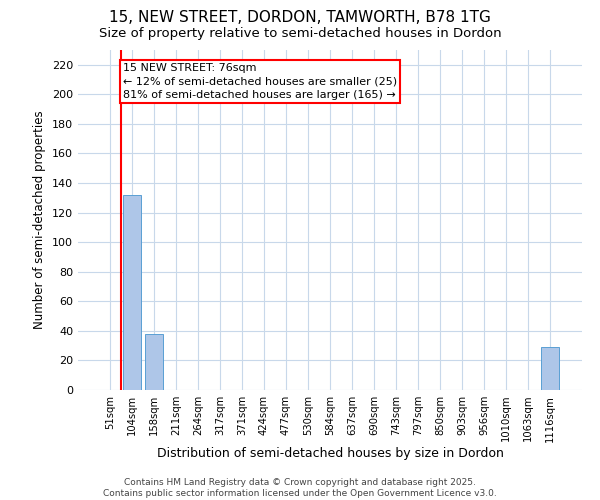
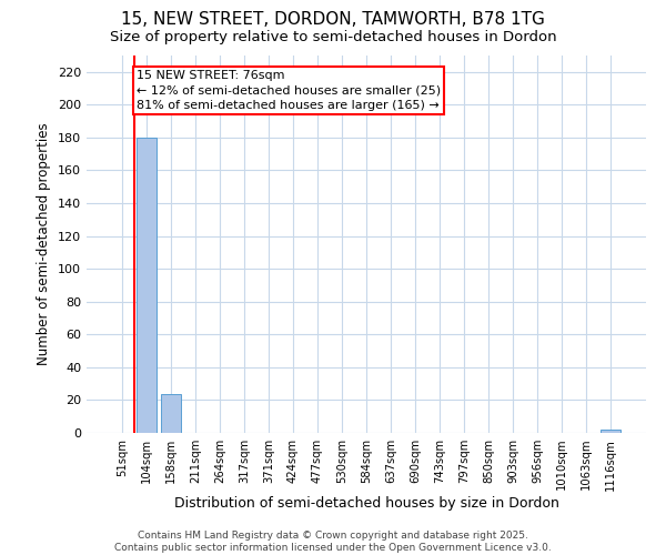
104sqm: 132 -> 180
158sqm: 38 -> 24
1116sqm: 29 -> 2
